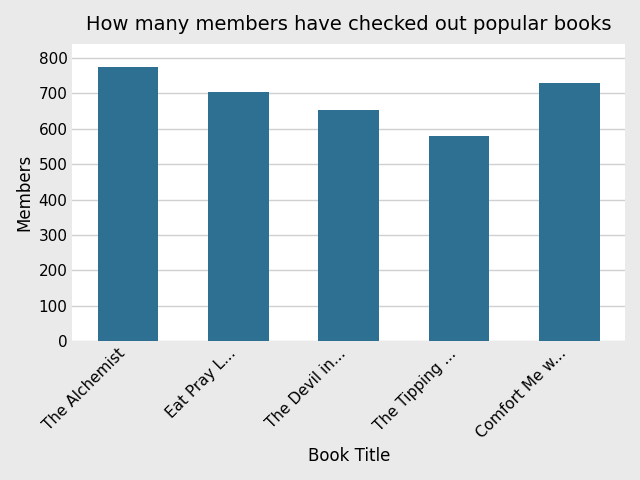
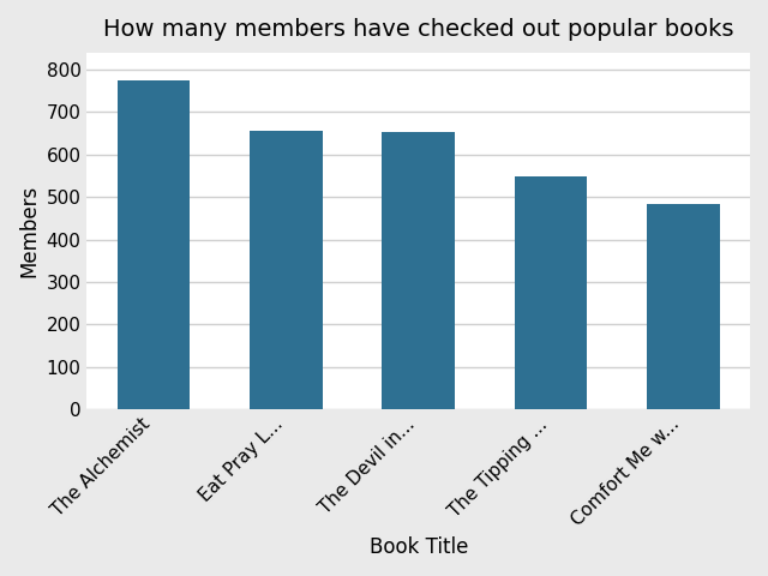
Eat Pray L...: 705 -> 657
The Tipping ...: 580 -> 549
Comfort Me w...: 730 -> 483
